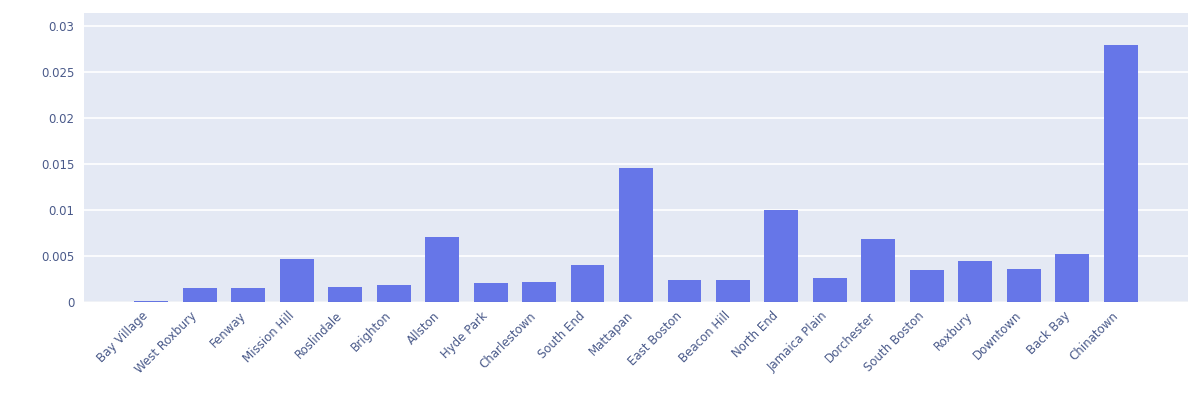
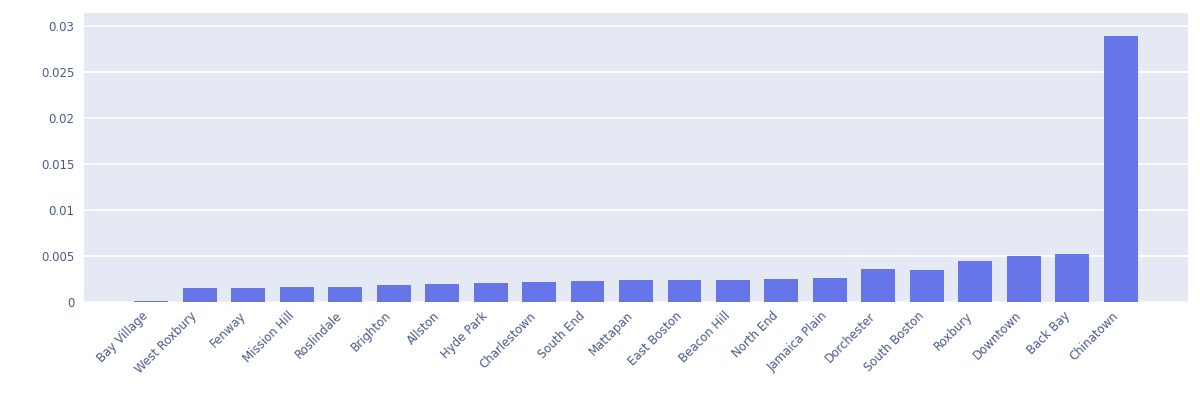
Mission Hill: 0.0046 -> 0.0016
Allston: 0.0070 -> 0.0019
South End: 0.0040 -> 0.0023
Mattapan: 0.0146 -> 0.0024
North End: 0.0100 -> 0.0025
Dorchester: 0.0068 -> 0.0036
Downtown: 0.0036 -> 0.0050
Chinatown: 0.0280 -> 0.0290
